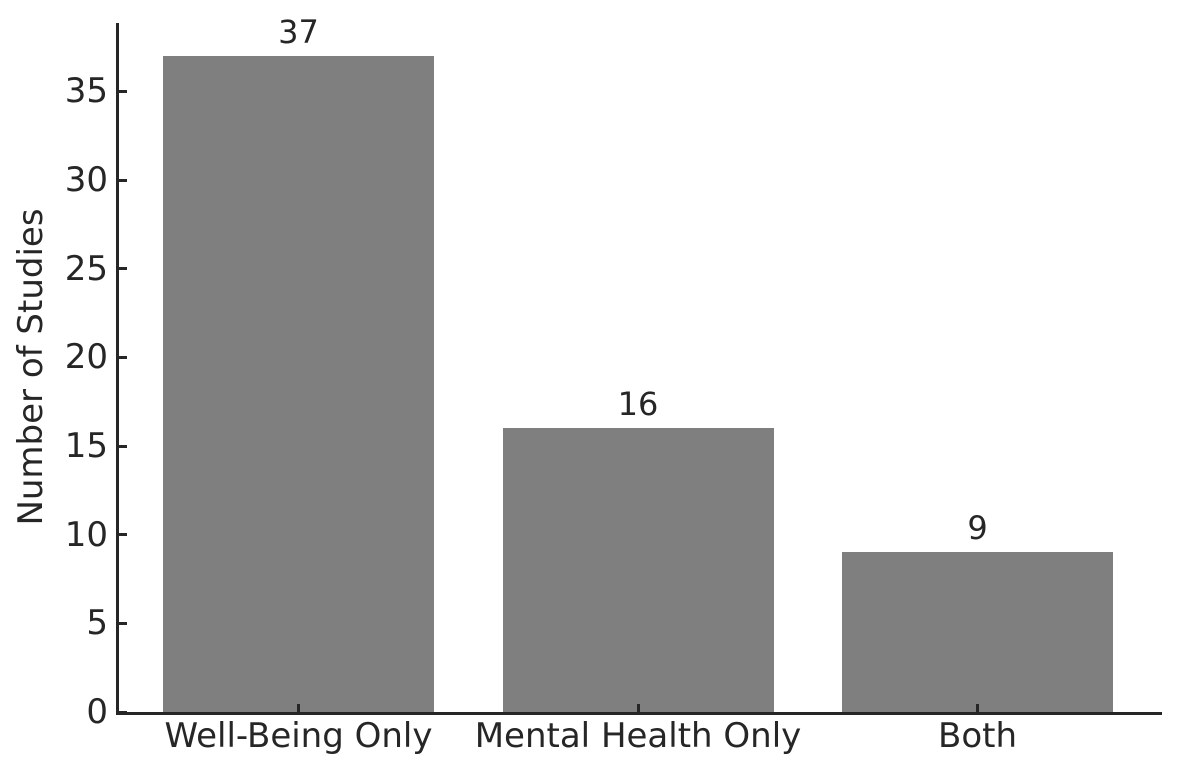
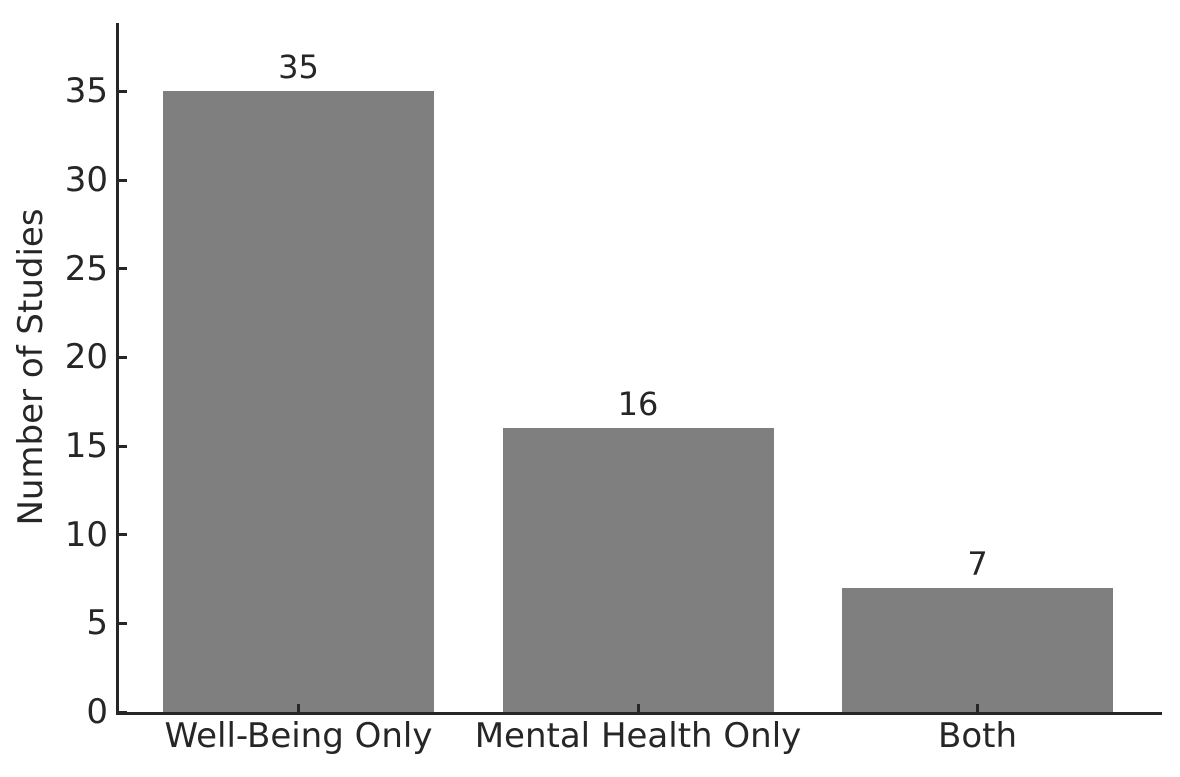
Well-Being Only: 37 -> 35
Both: 9 -> 7
